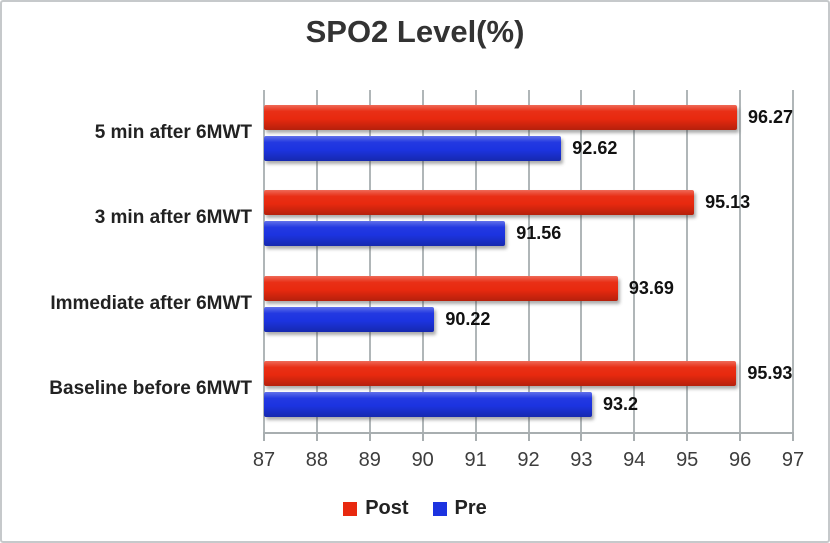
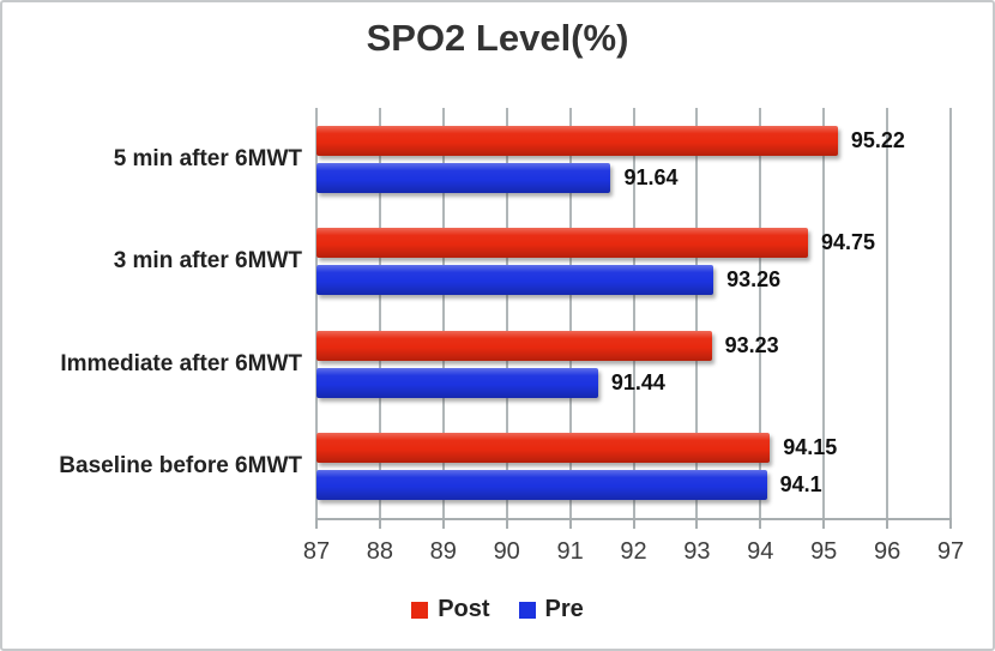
Post/5 min after 6MWT: 96.27 -> 95.22
Pre/5 min after 6MWT: 92.62 -> 91.64
Post/3 min after 6MWT: 95.13 -> 94.75
Pre/3 min after 6MWT: 91.56 -> 93.26
Post/Immediate after 6MWT: 93.69 -> 93.23
Pre/Immediate after 6MWT: 90.22 -> 91.44
Post/Baseline before 6MWT: 95.93 -> 94.15
Pre/Baseline before 6MWT: 93.2 -> 94.1
